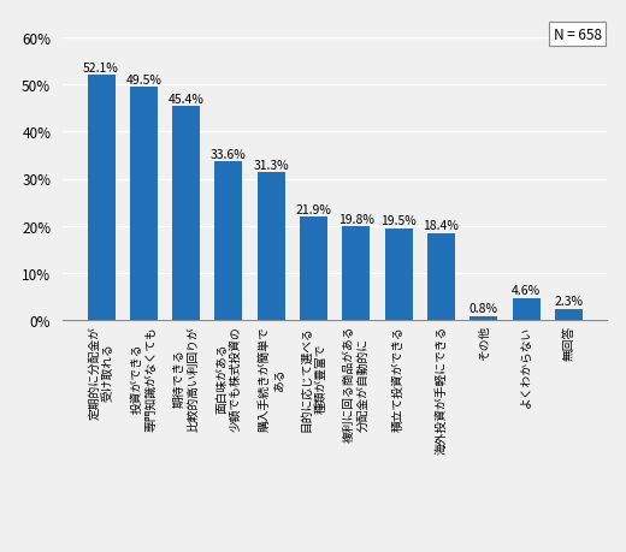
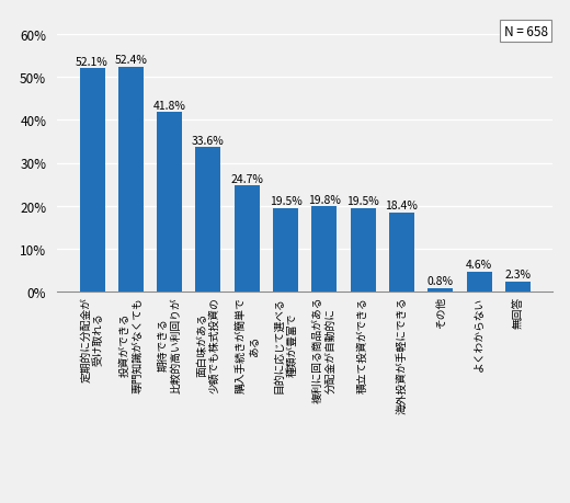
投資ができる 専門知識がなくても: 49.5% -> 52.4%
期待できる 比較的高い利回りが: 45.4% -> 41.8%
購入手続きが簡単で ある: 31.3% -> 24.7%
目的に応じて選べる 種類が豊富で: 21.9% -> 19.5%
